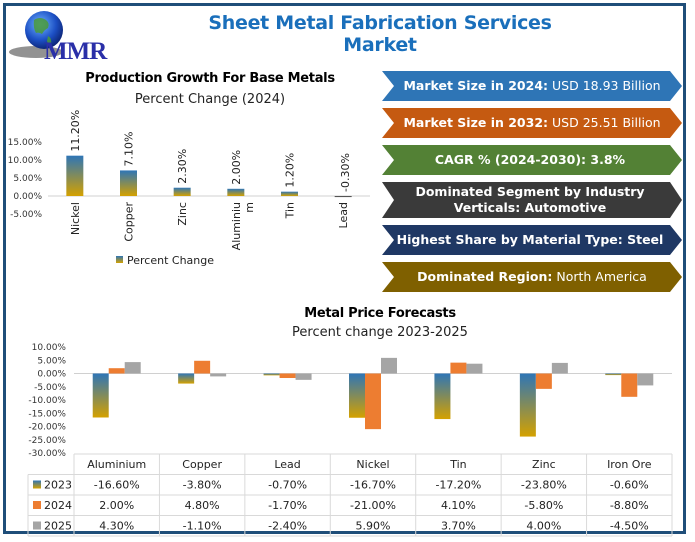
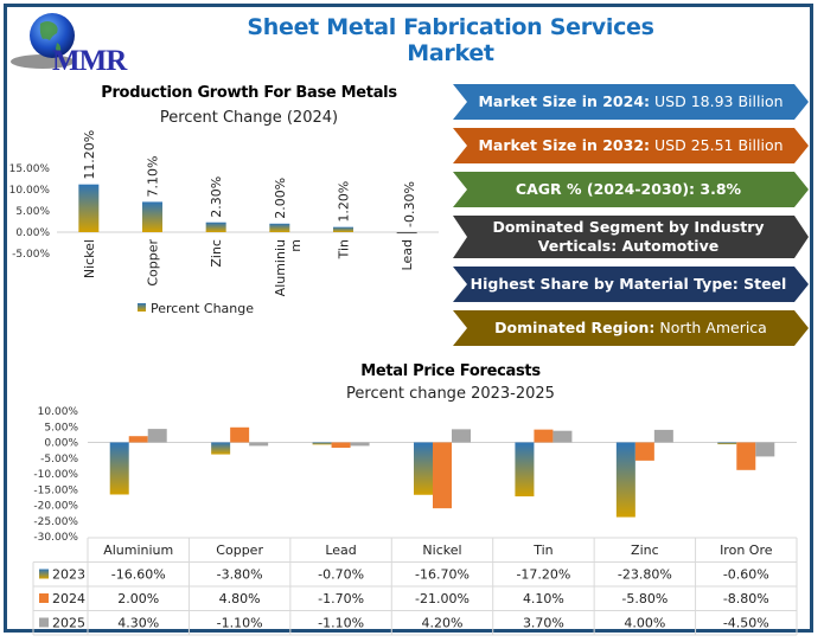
Metal Price Forecasts/2025/Lead: -2.40% -> -1.10%
Metal Price Forecasts/2025/Nickel: 5.90% -> 4.20%
